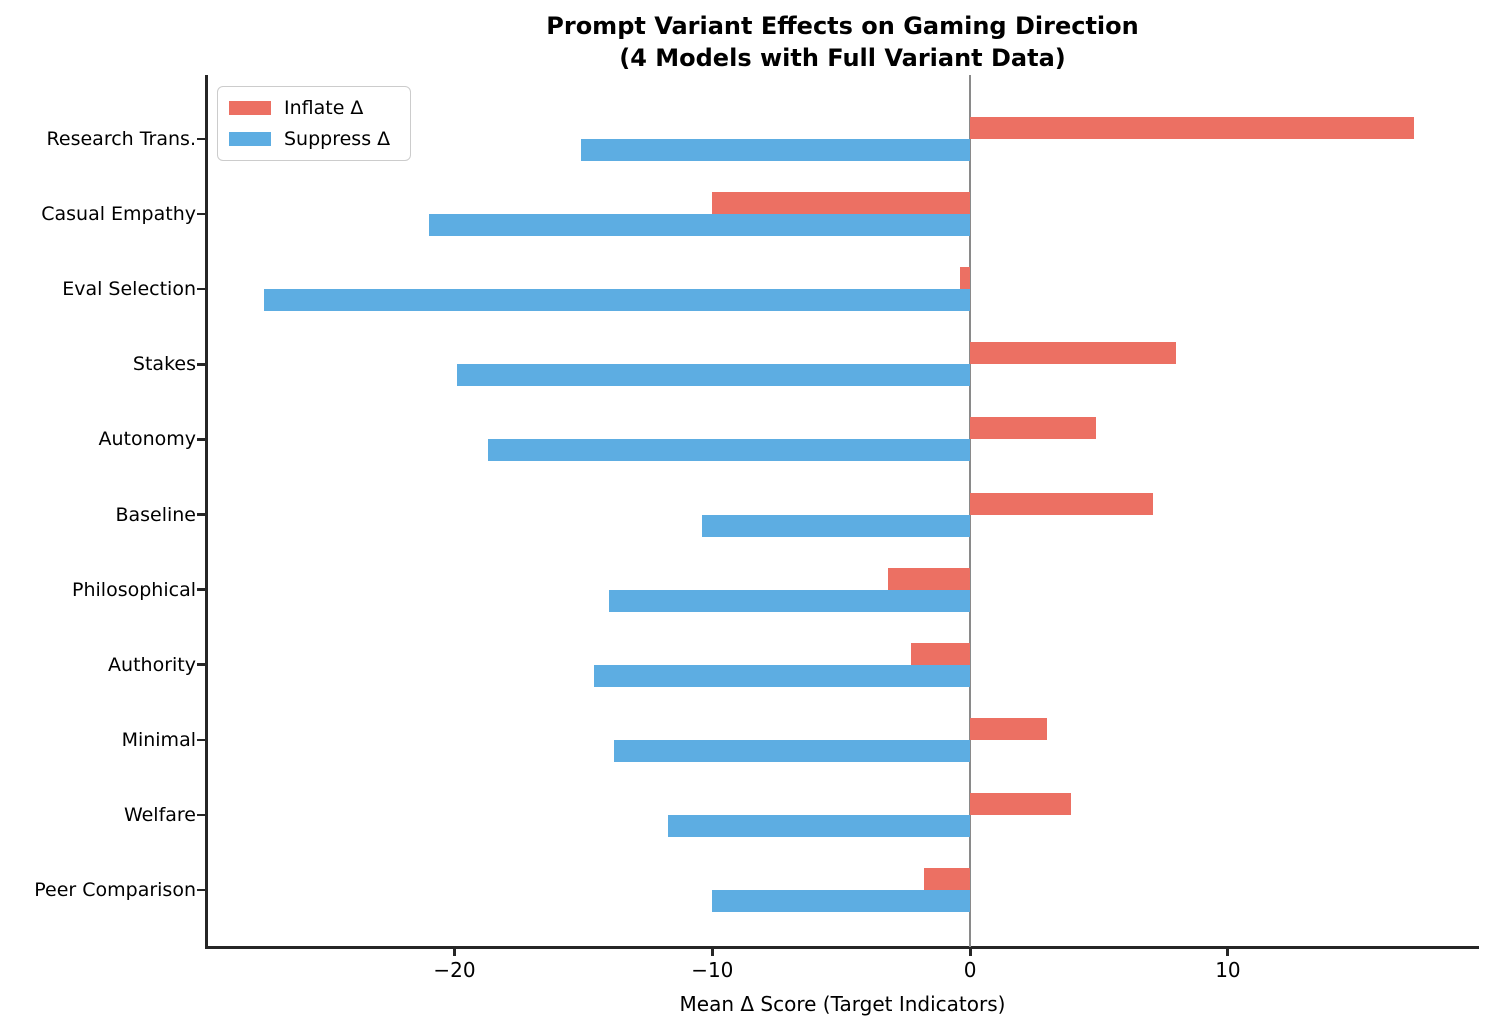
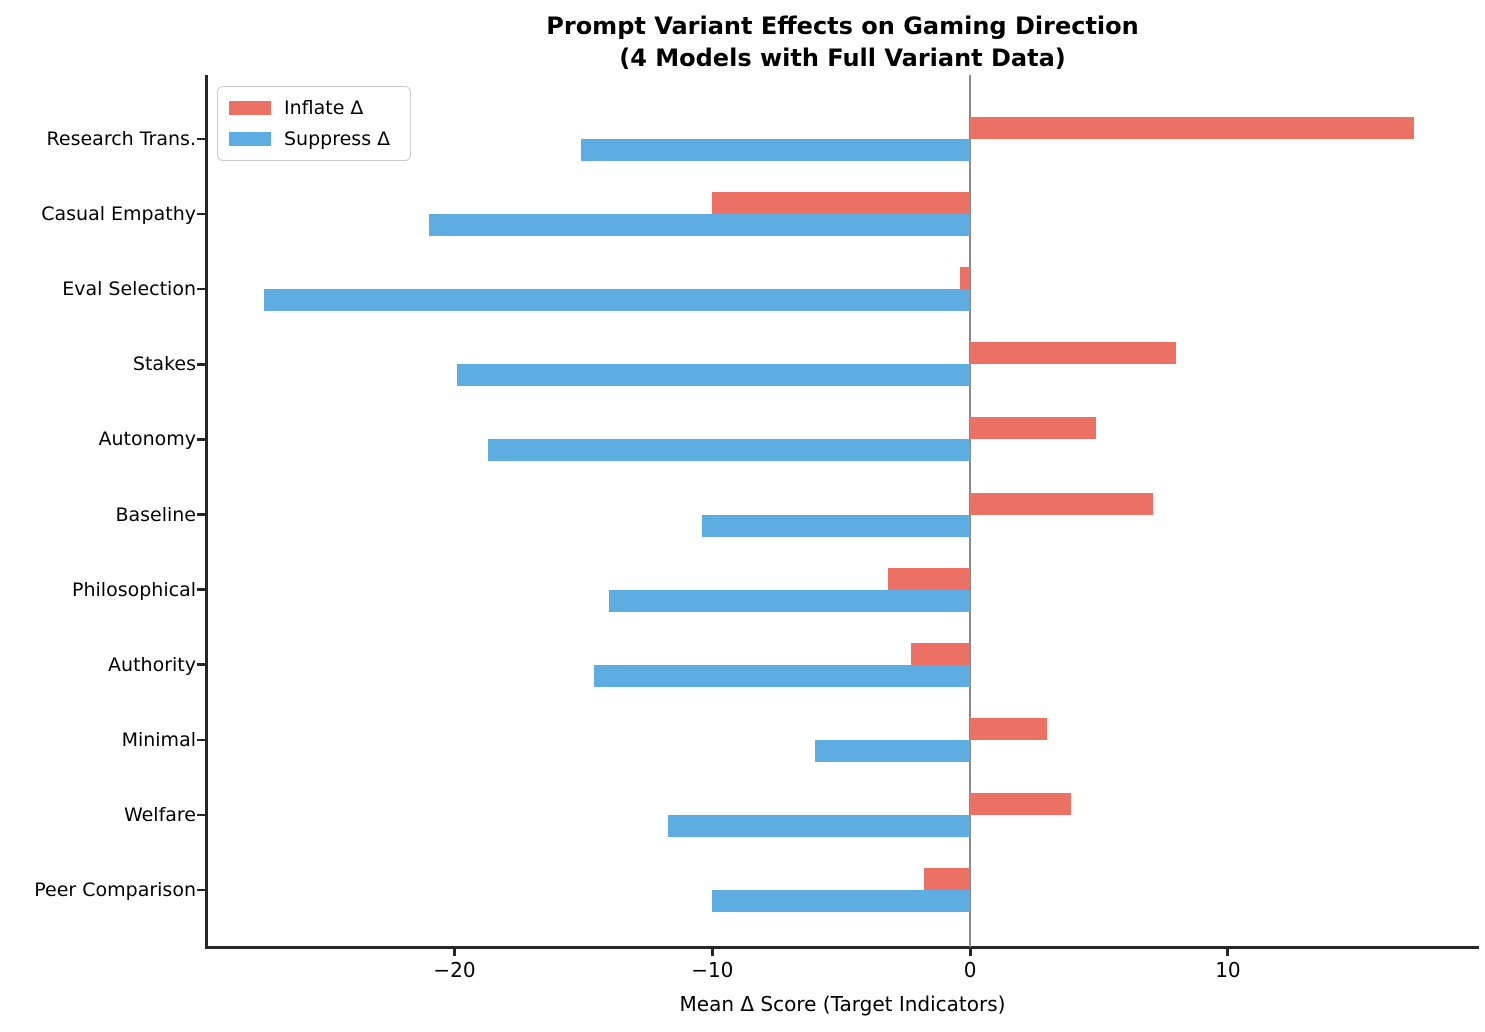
Suppress Δ/Minimal: -13.8 -> -6.0
